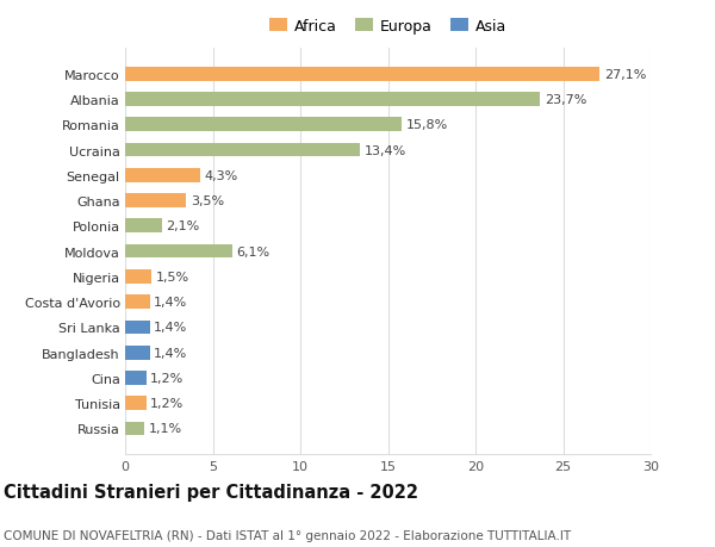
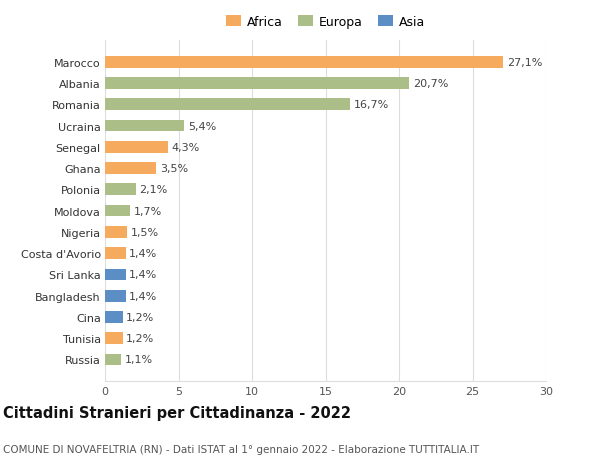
Albania: 23,7% -> 20,7%
Romania: 15,8% -> 16,7%
Ucraina: 13,4% -> 5,4%
Moldova: 6,1% -> 1,7%
